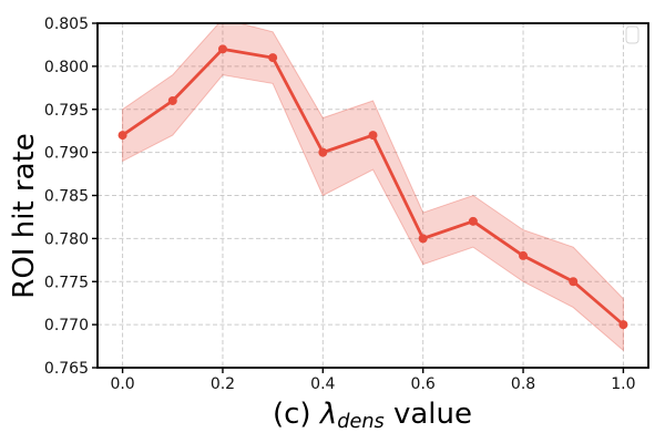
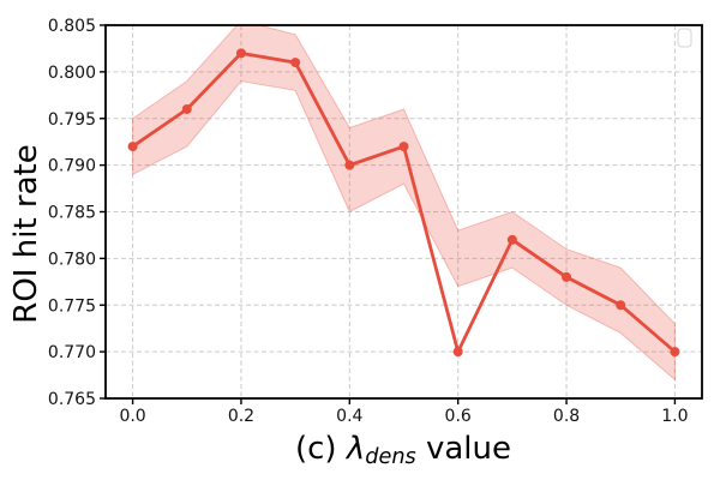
0.6: 0.780 -> 0.770
